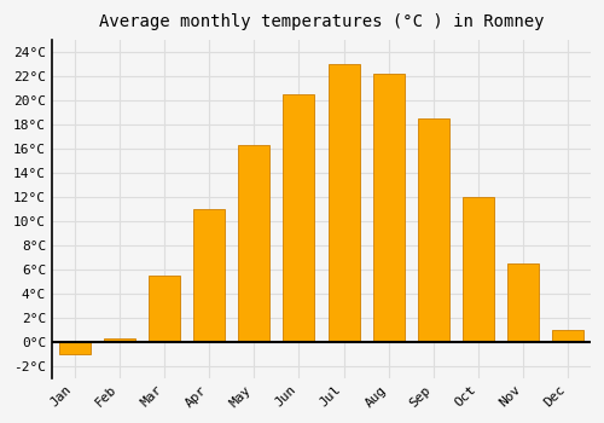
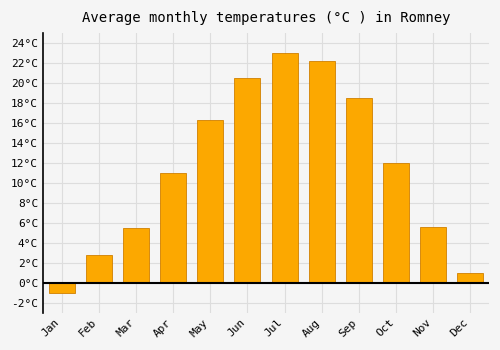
Feb: 0.3°C -> 2.8°C
Nov: 6.5°C -> 5.6°C
